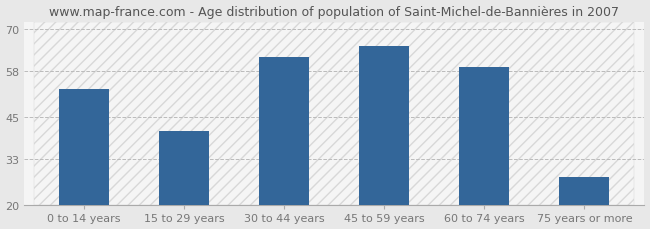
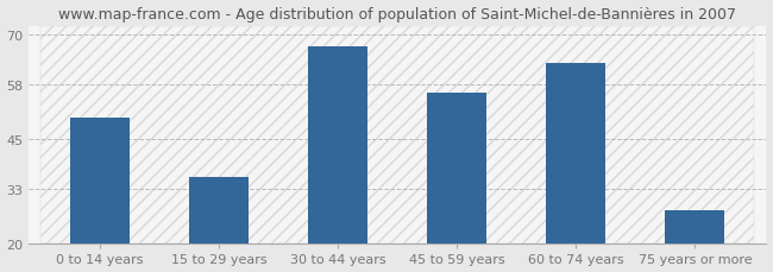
0 to 14 years: 53 -> 50
15 to 29 years: 41 -> 36
30 to 44 years: 62 -> 67
45 to 59 years: 65 -> 56
60 to 74 years: 59 -> 63
